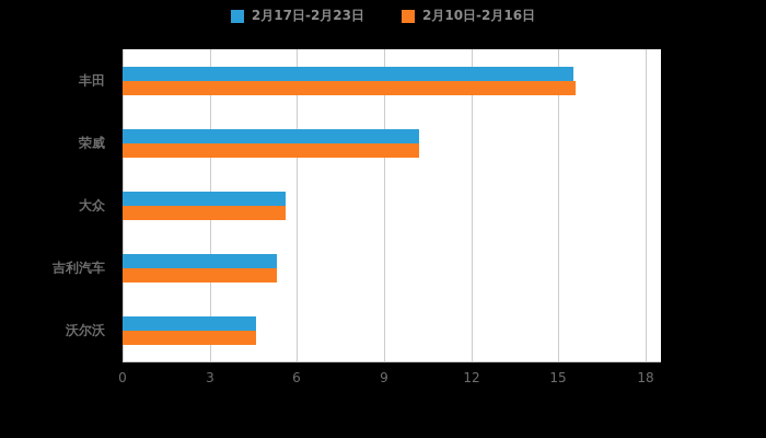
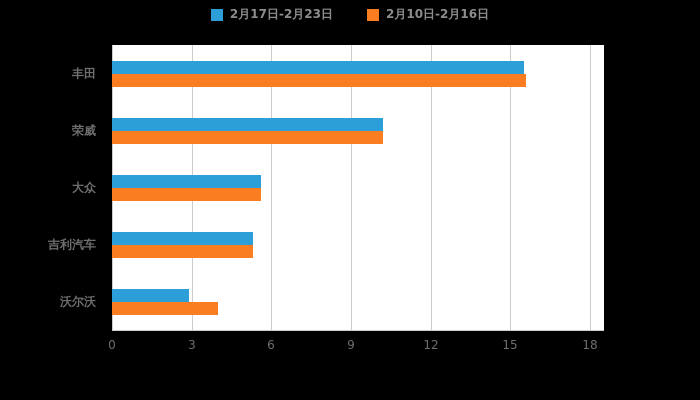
2月17日-2月23日/沃尔沃: 4.6 -> 2.9
2月10日-2月16日/沃尔沃: 4.6 -> 4.0
